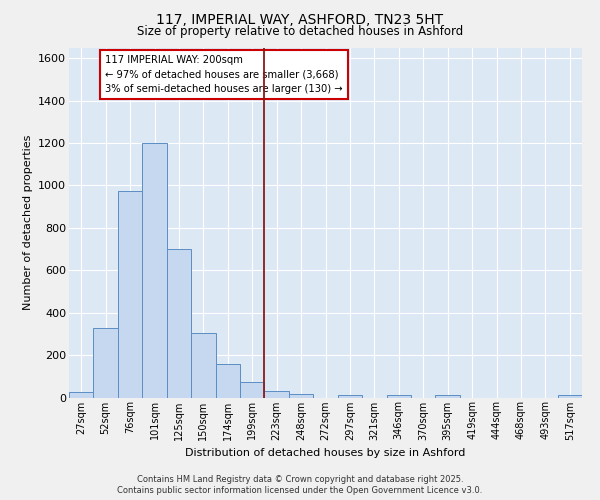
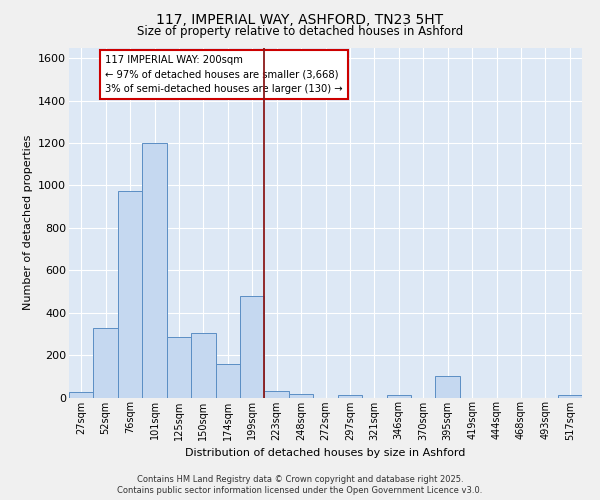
125sqm: 700 -> 285
199sqm: 75 -> 480
395sqm: 10 -> 100
